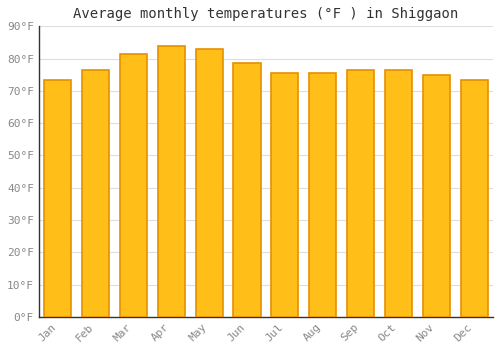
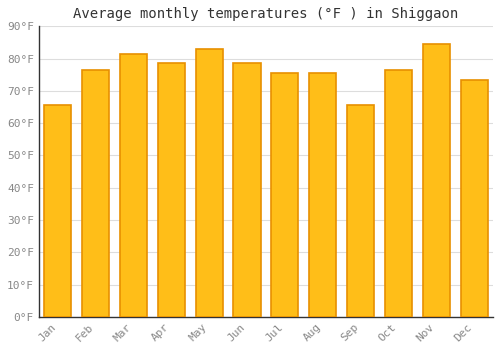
Jan: 73.5°F -> 65.5°F
Apr: 84.0°F -> 78.5°F
Sep: 76.5°F -> 65.5°F
Nov: 75.0°F -> 84.5°F
